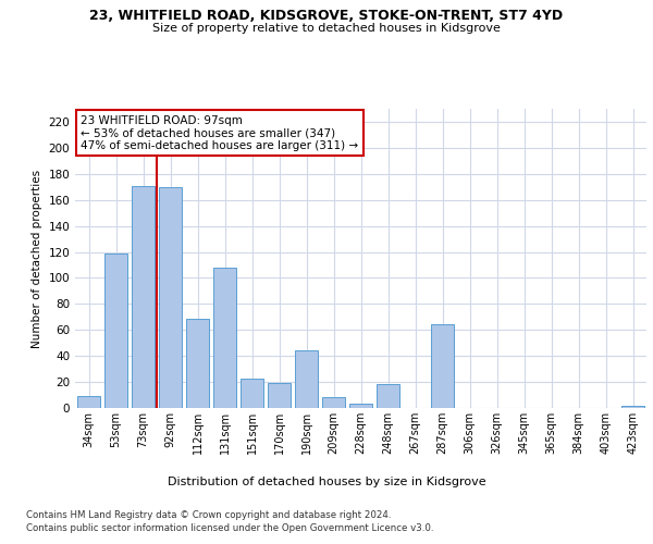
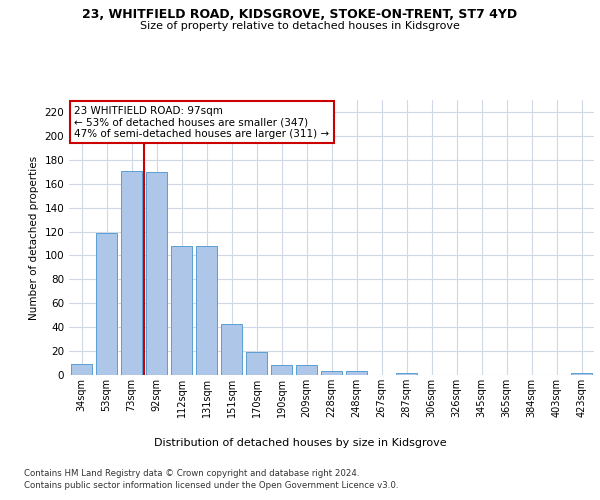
112sqm: 69 -> 108
151sqm: 23 -> 43
190sqm: 44 -> 8
248sqm: 18 -> 3
287sqm: 64 -> 2
